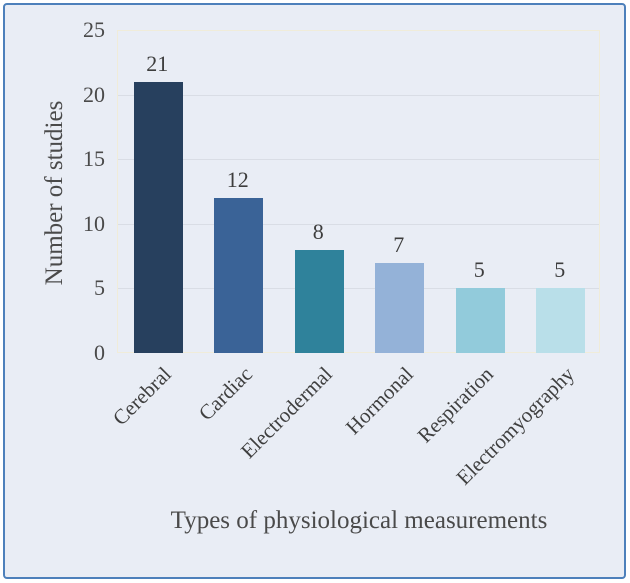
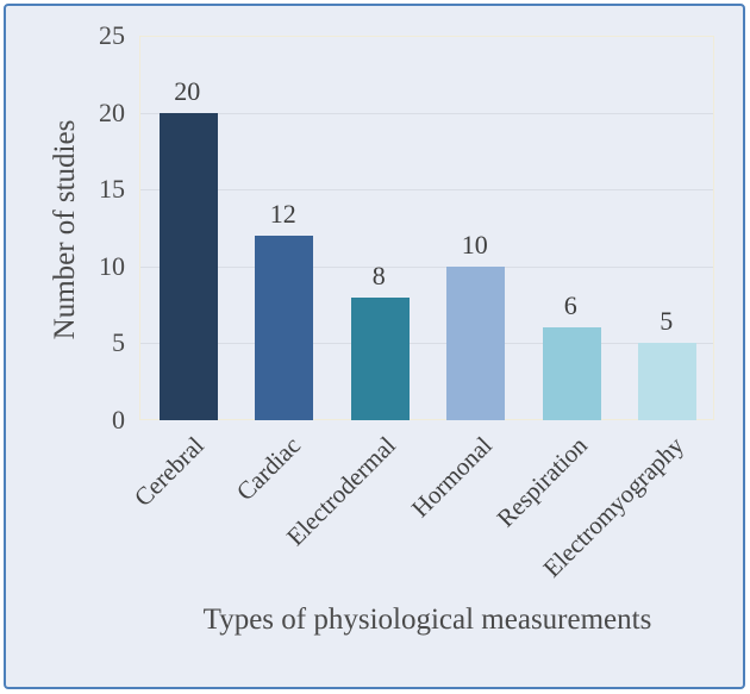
Cerebral: 21 -> 20
Hormonal: 7 -> 10
Respiration: 5 -> 6
